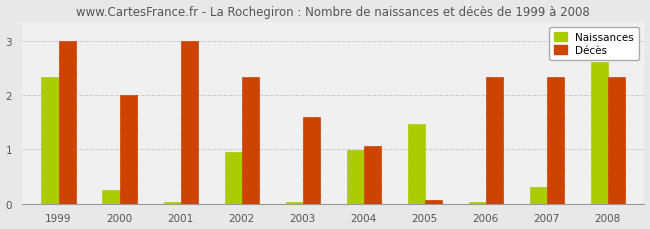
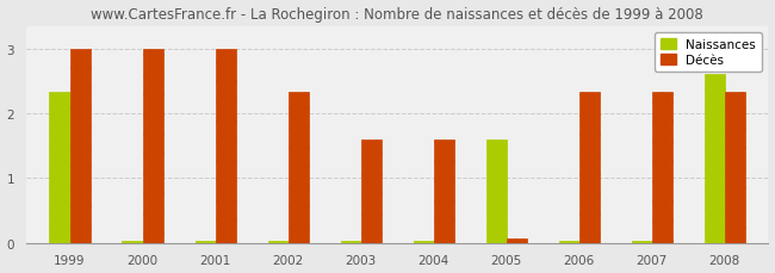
Naissances/2000: 0.26 -> 0.04
Décès/2000: 2.00 -> 3.00
Naissances/2002: 0.96 -> 0.04
Naissances/2004: 0.98 -> 0.04
Décès/2004: 1.06 -> 1.60
Naissances/2005: 1.46 -> 1.60
Naissances/2007: 0.30 -> 0.04
